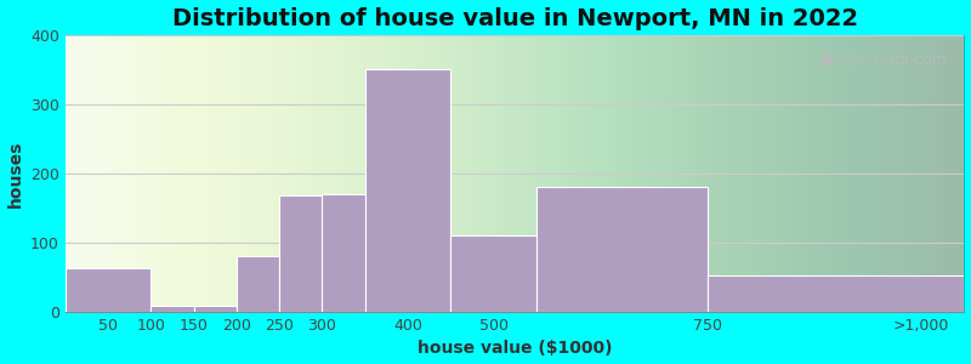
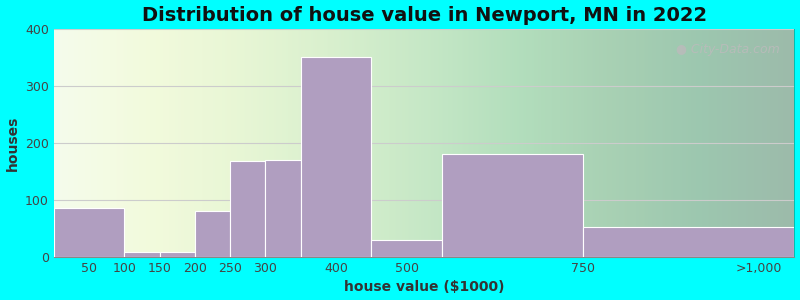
50: 63 -> 86
500: 110 -> 30
